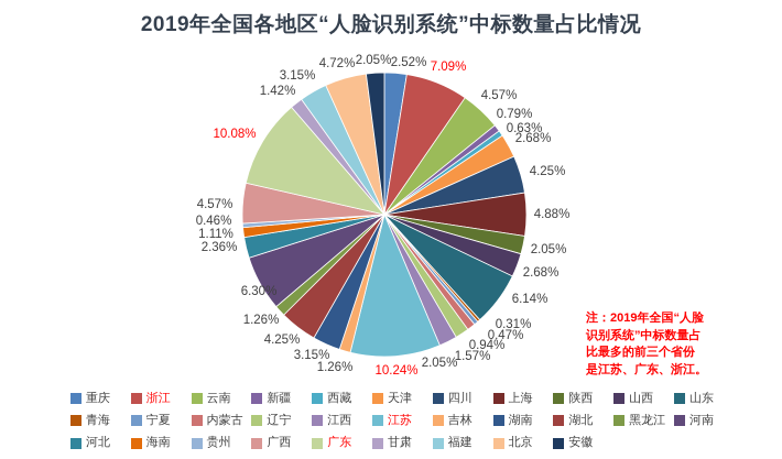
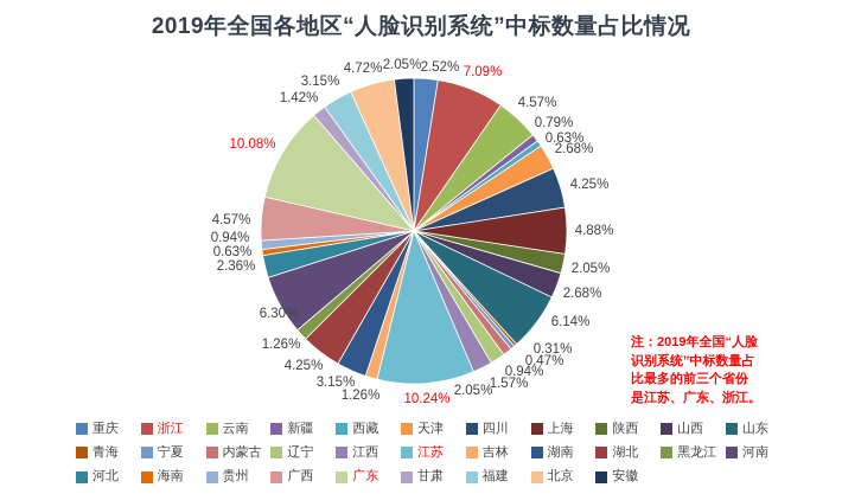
海南: 1.11% -> 0.63%
贵州: 0.46% -> 0.94%
